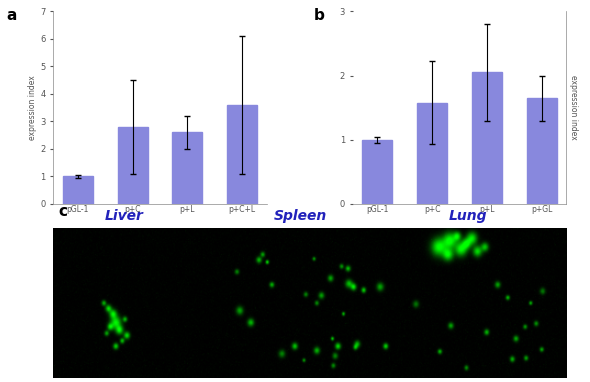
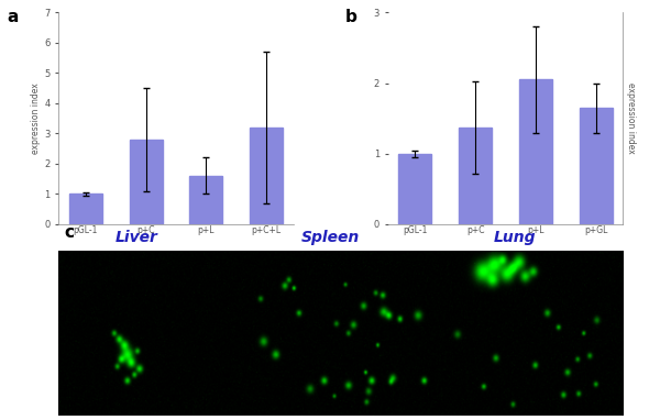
p+L: 2.6 -> 1.6
p+C+L: 3.6 -> 3.2
p+C: 1.58 -> 1.37
